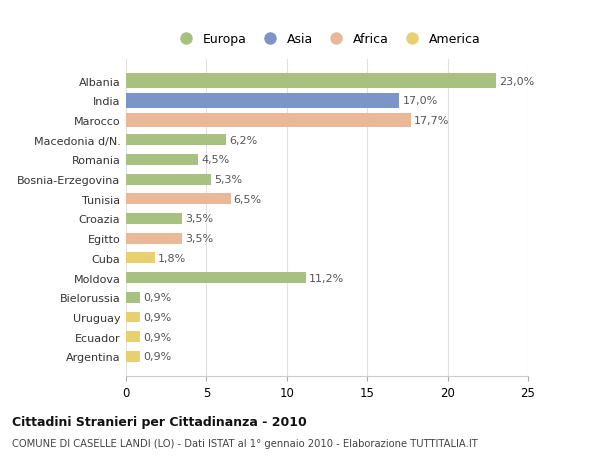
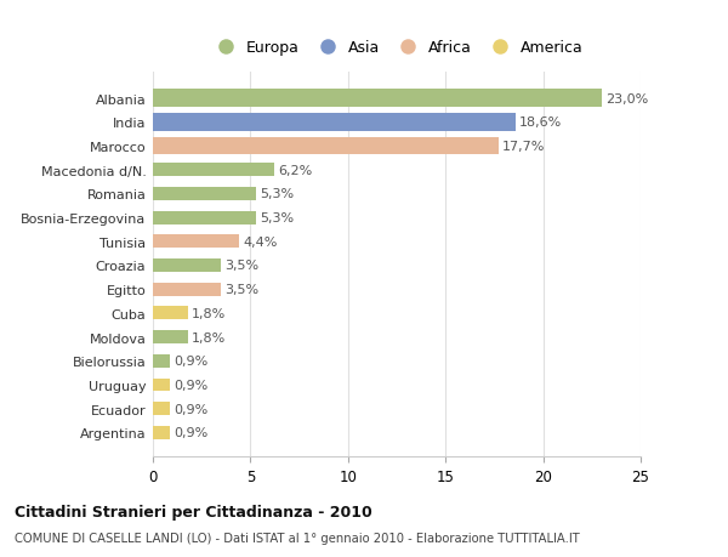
India: 17,0% -> 18,6%
Romania: 4,5% -> 5,3%
Tunisia: 6,5% -> 4,4%
Moldova: 11,2% -> 1,8%
